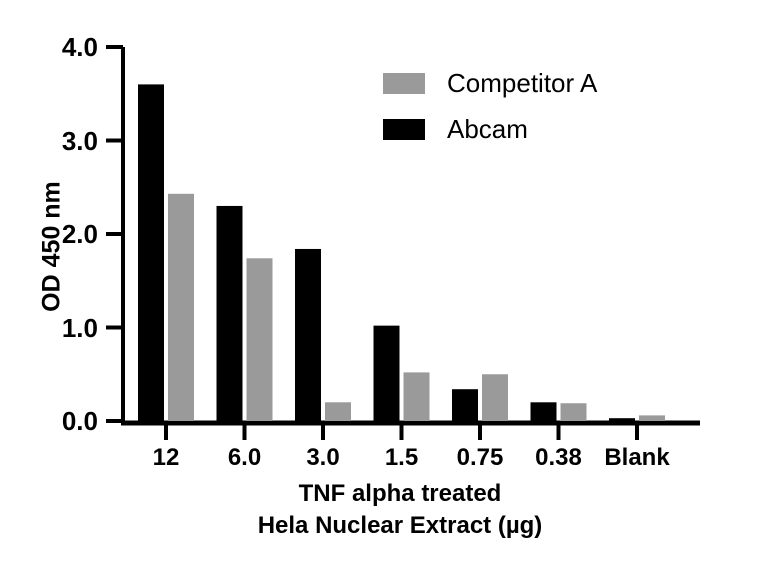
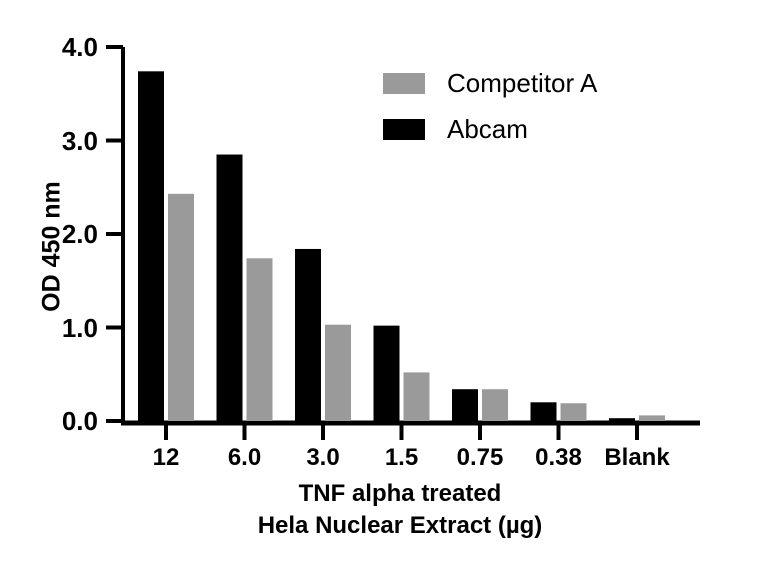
Abcam/12: 3.6 -> 3.7
Abcam/6.0: 2.3 -> 2.9
Competitor A/3.0: 0.2 -> 1.0
Competitor A/0.75: 0.5 -> 0.3
